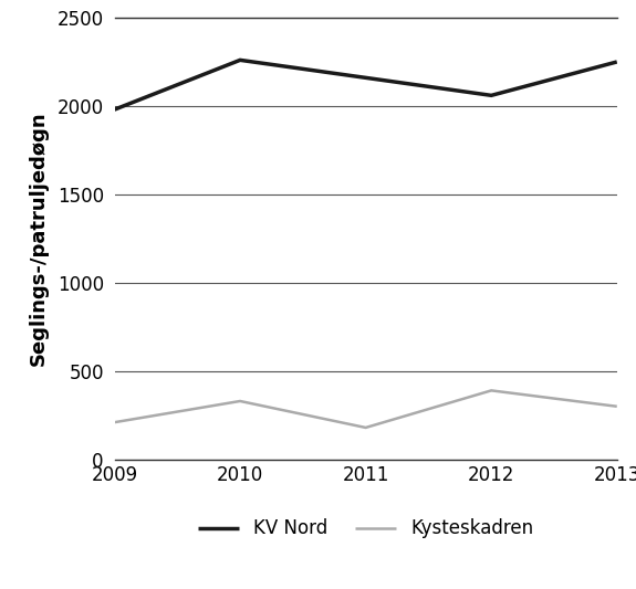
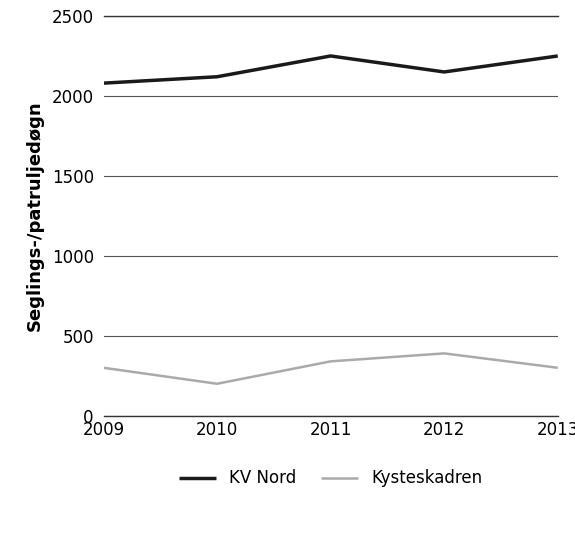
KV Nord/2009: 1980 -> 2080
Kysteskadren/2009: 210 -> 300
KV Nord/2010: 2260 -> 2120
Kysteskadren/2010: 330 -> 200
KV Nord/2011: 2160 -> 2250
Kysteskadren/2011: 180 -> 340
KV Nord/2012: 2060 -> 2150
